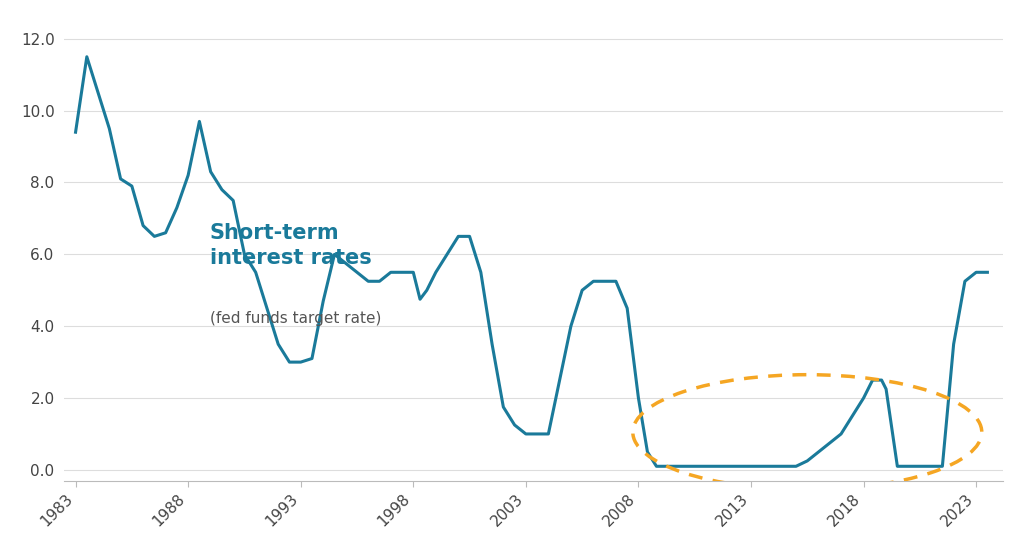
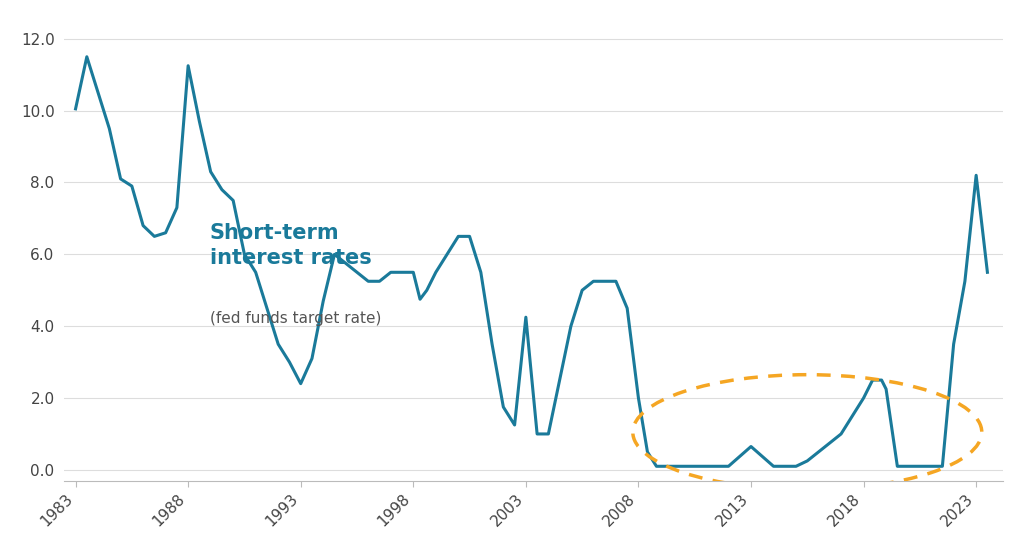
1983: 9.40 -> 10.05
1988: 8.20 -> 11.25
1993: 3.00 -> 2.40
2003: 1.00 -> 4.25
2013: 0.10 -> 0.65
2023: 5.50 -> 8.20
